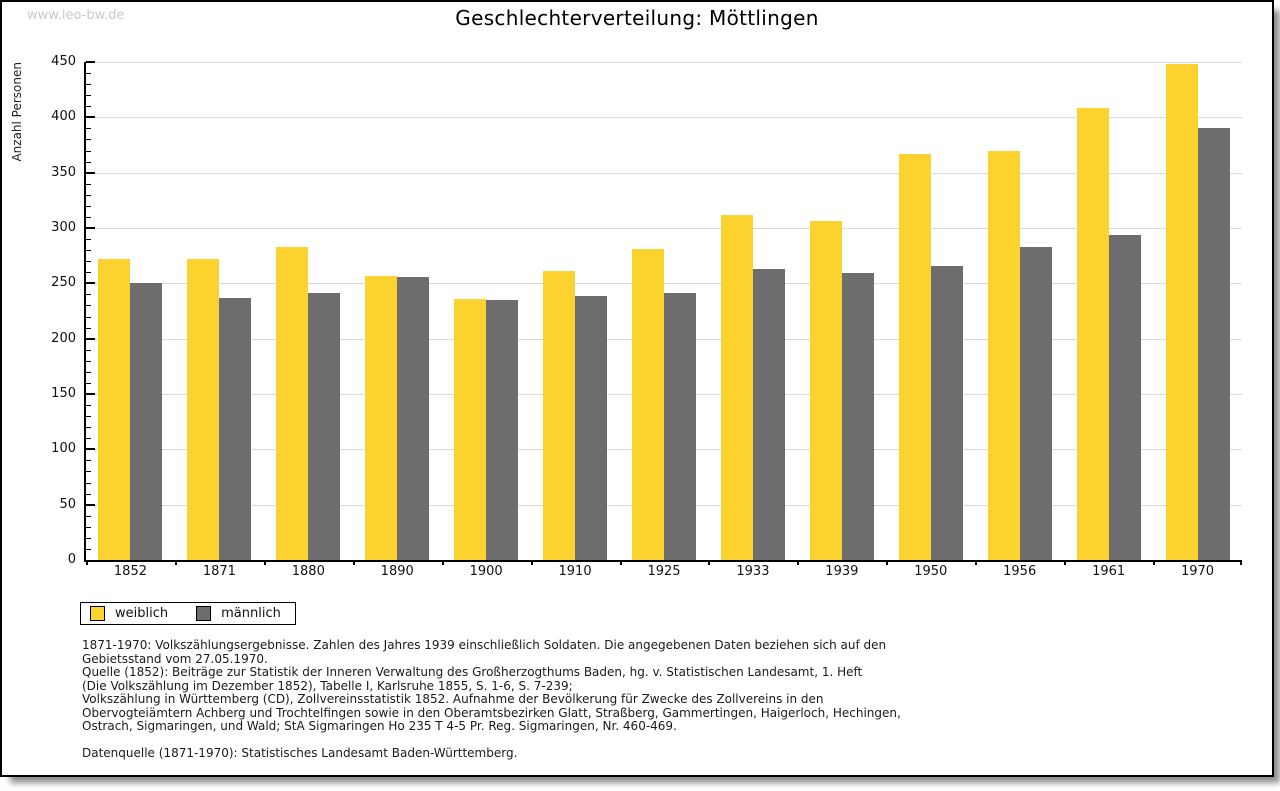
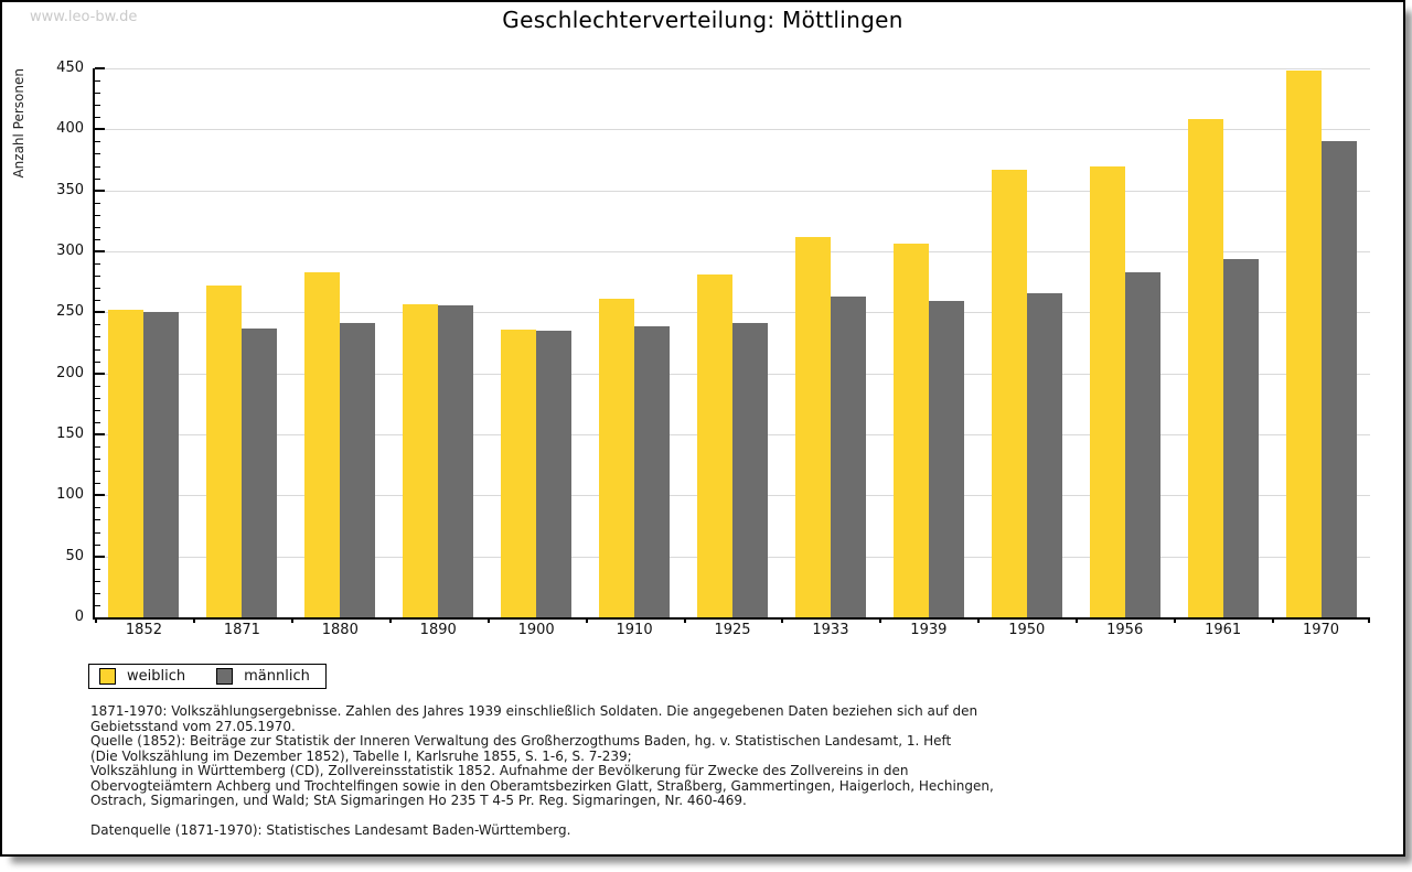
weiblich/1852: 272 -> 252
